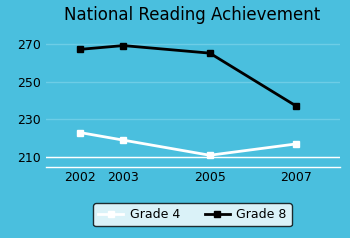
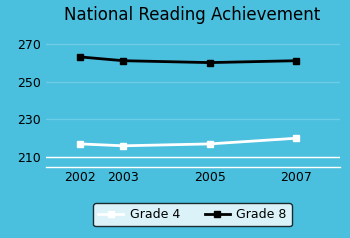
Grade 4/2002: 223 -> 217
Grade 8/2002: 267 -> 263
Grade 4/2003: 219 -> 216
Grade 8/2003: 269 -> 261
Grade 4/2005: 211 -> 217
Grade 8/2005: 265 -> 260
Grade 4/2007: 217 -> 220
Grade 8/2007: 237 -> 261
